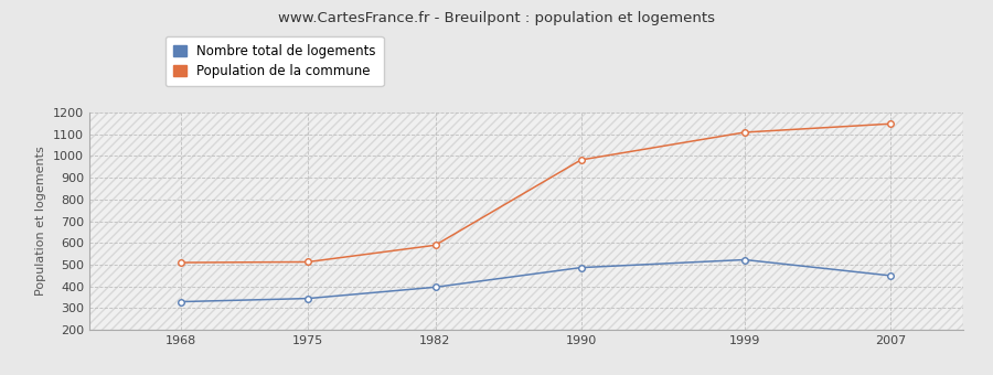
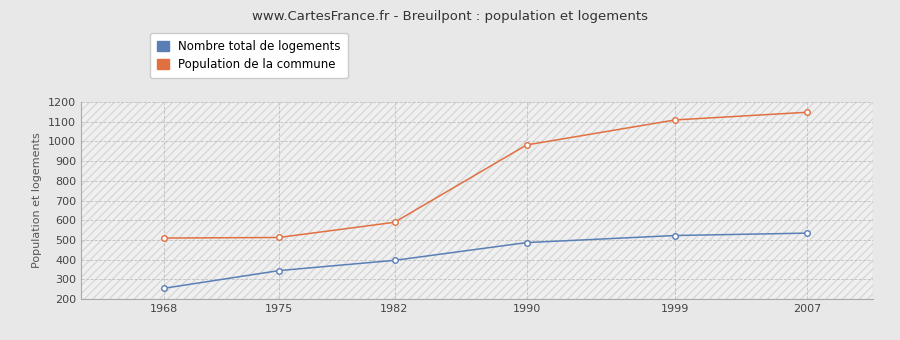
Nombre total de logements/1968: 330 -> 260
Nombre total de logements/2007: 450 -> 540
